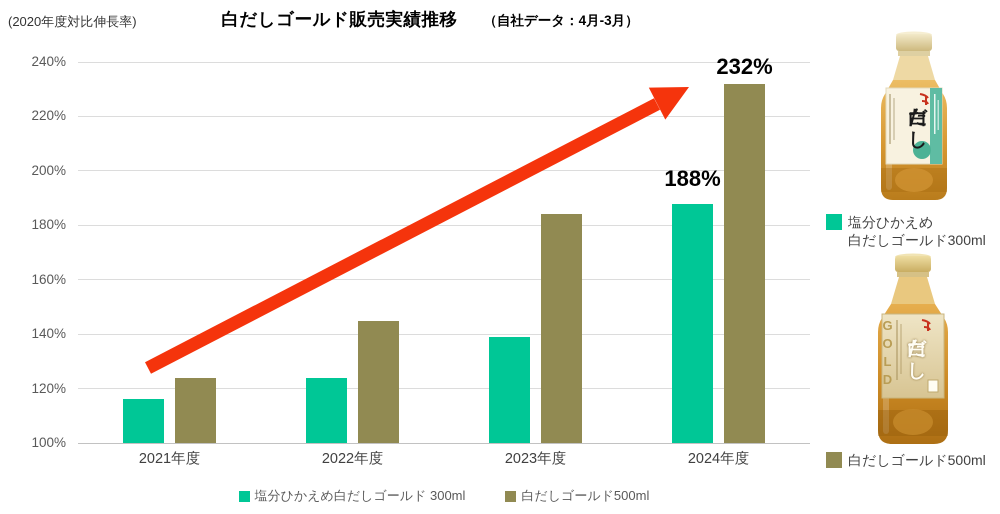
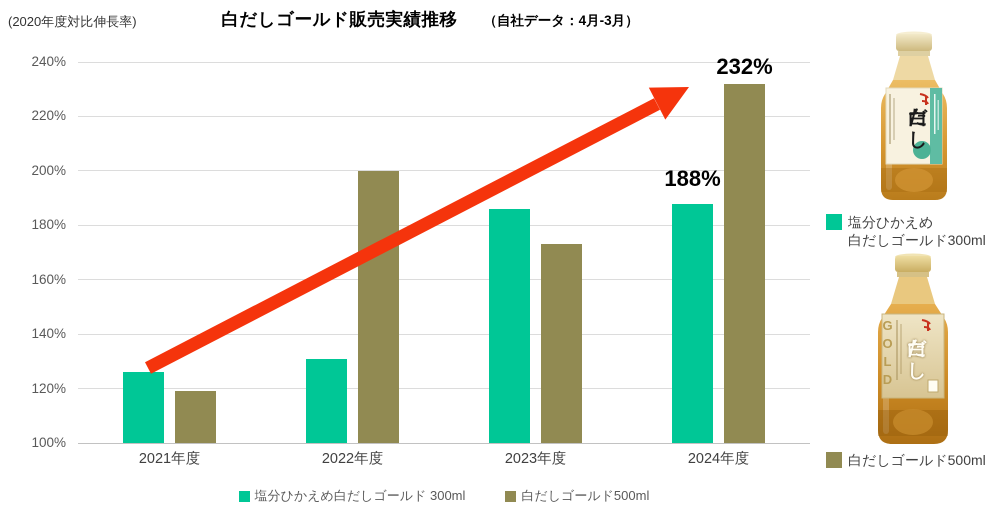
塩分ひかえめ白だしゴールド 300ml/2021年度: 116% -> 126%
白だしゴールド500ml/2021年度: 124% -> 119%
塩分ひかえめ白だしゴールド 300ml/2022年度: 124% -> 131%
白だしゴールド500ml/2022年度: 145% -> 200%
塩分ひかえめ白だしゴールド 300ml/2023年度: 139% -> 186%
白だしゴールド500ml/2023年度: 184% -> 173%
